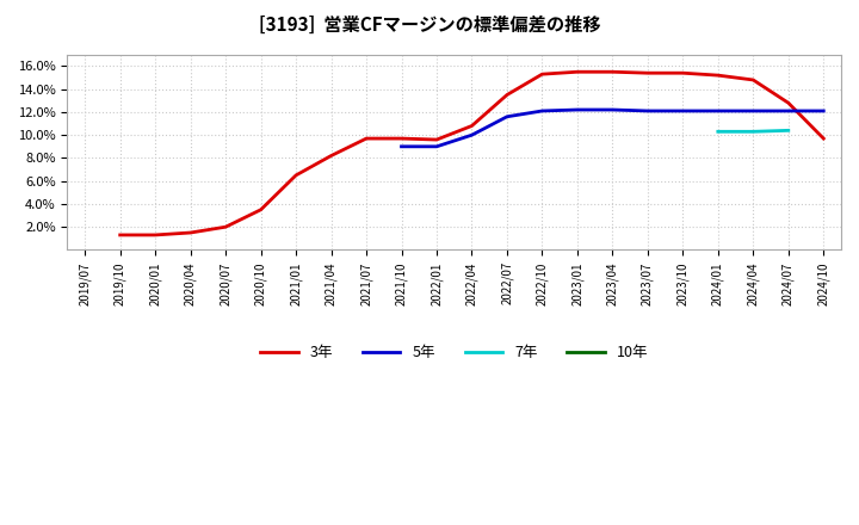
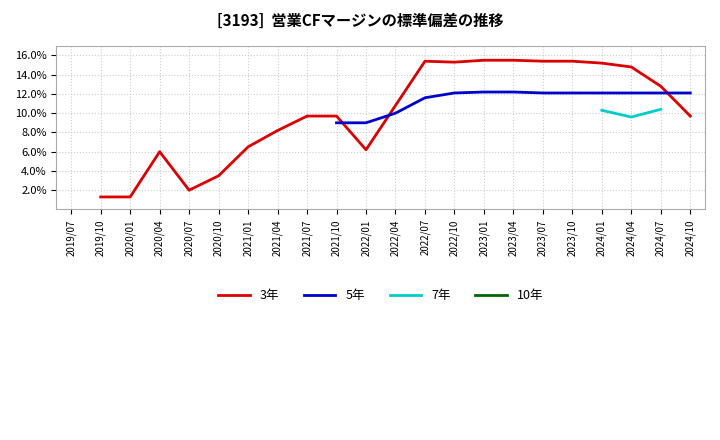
3年/2020/04: 1.5% -> 6.0%
3年/2022/01: 9.6% -> 6.2%
3年/2022/07: 13.5% -> 15.4%
7年/2024/04: 10.3% -> 9.6%
